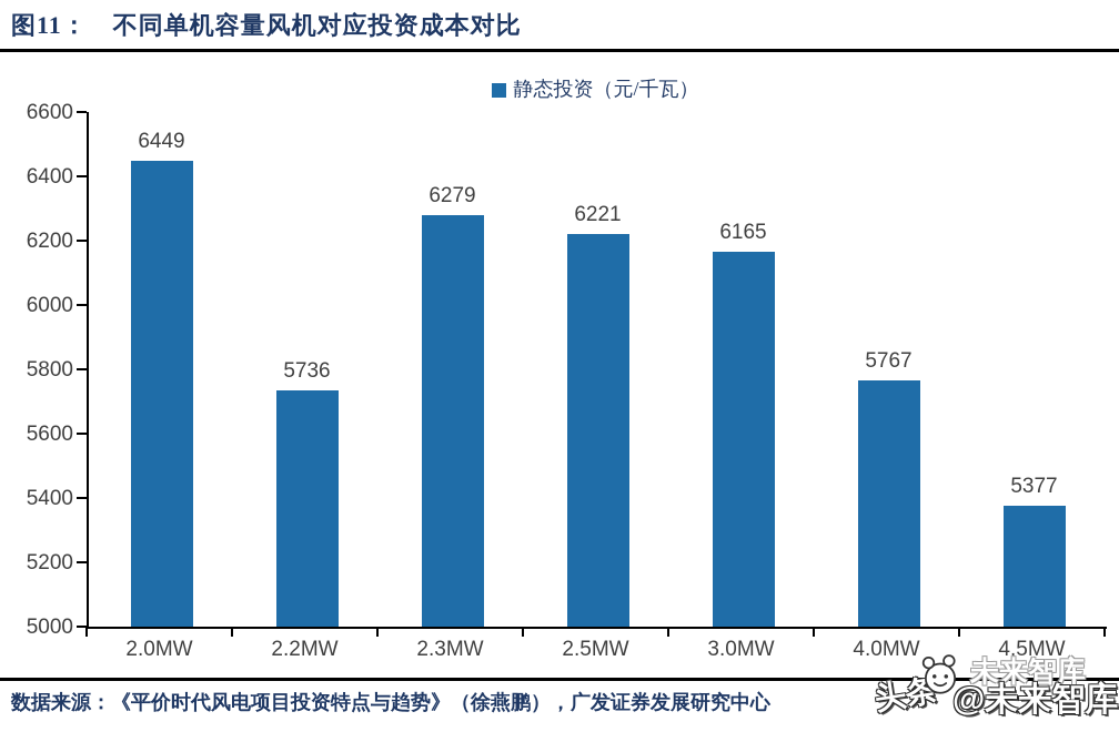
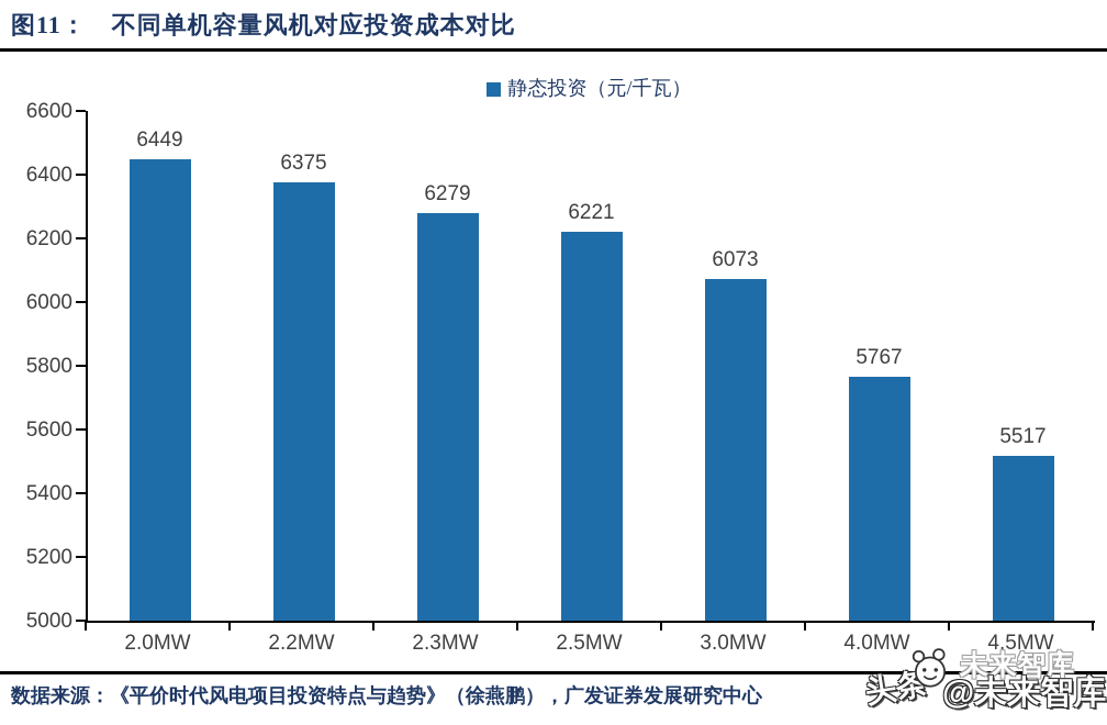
2.2MW: 5736 -> 6375
3.0MW: 6165 -> 6073
4.5MW: 5377 -> 5517
